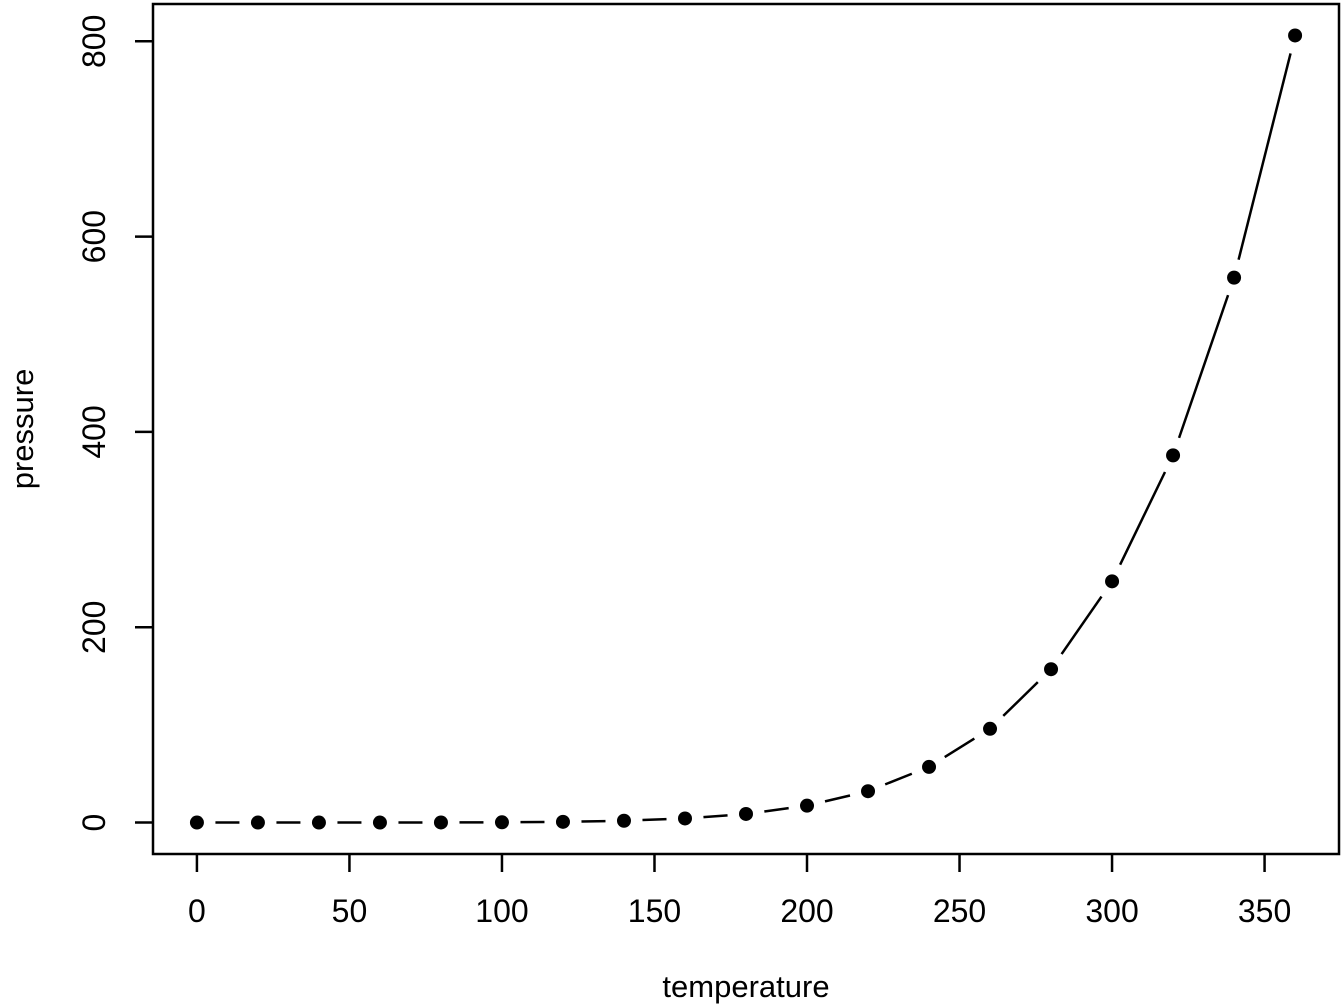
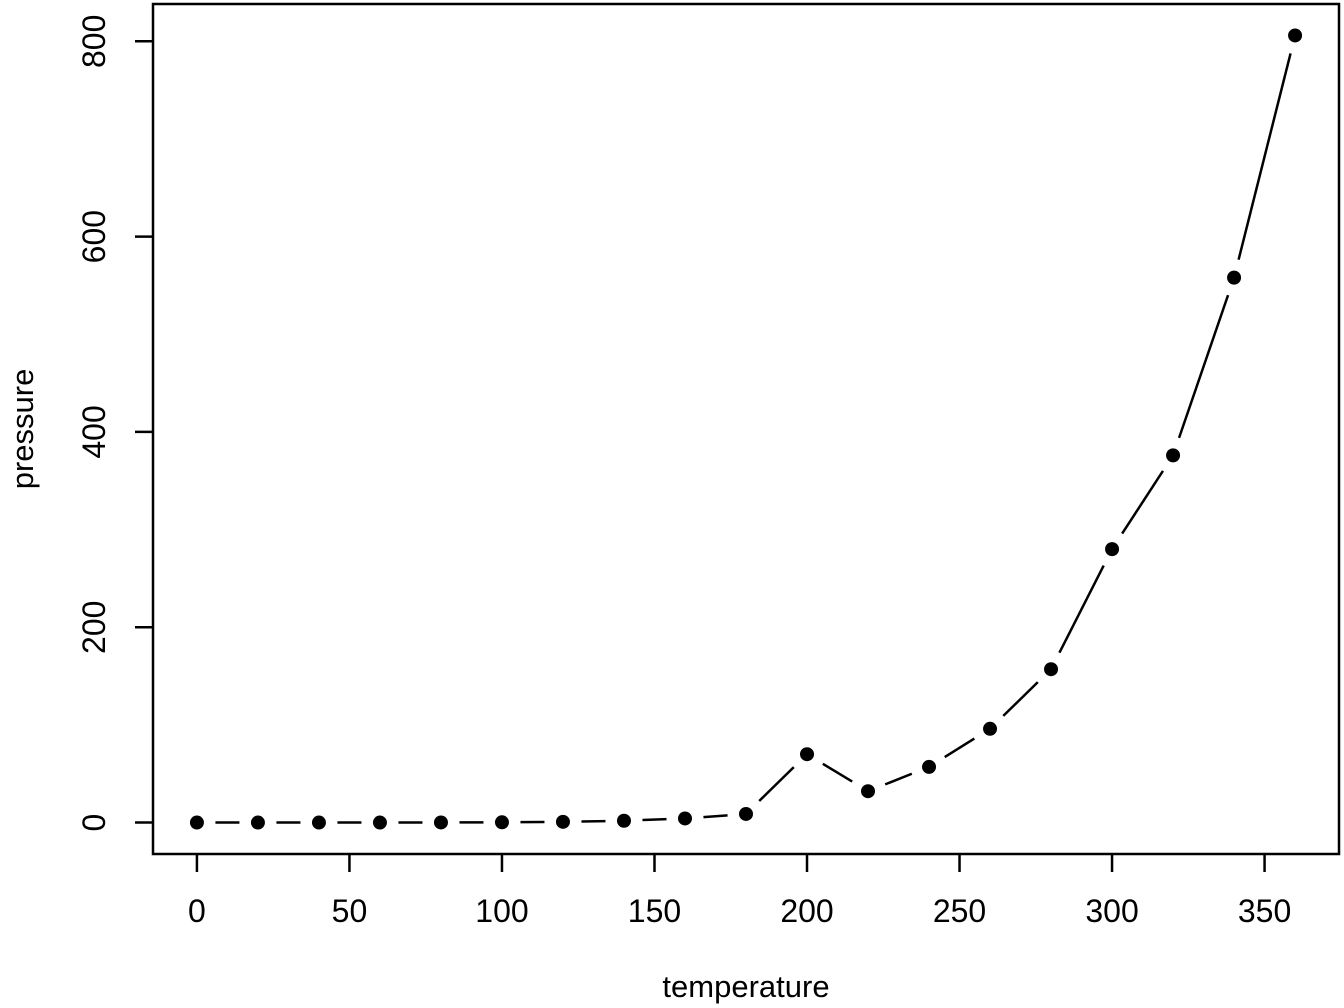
200: 20 -> 70
300: 250 -> 280
